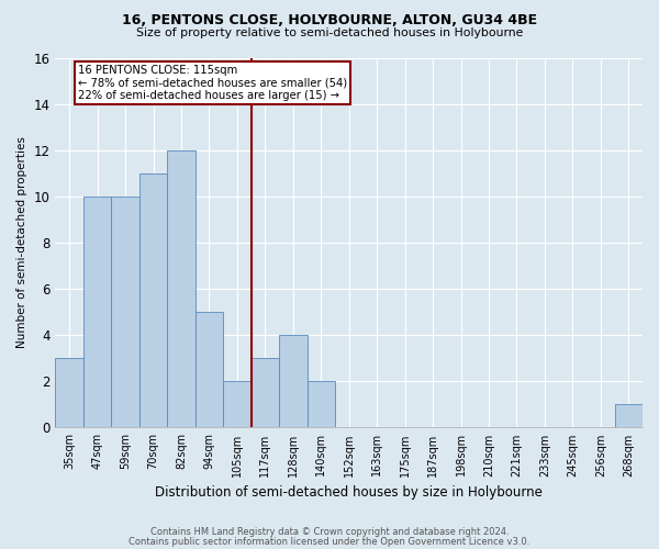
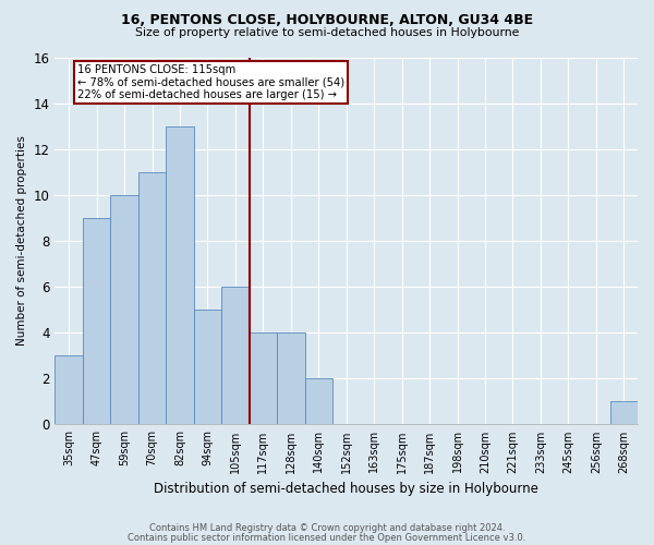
47sqm: 10 -> 9
82sqm: 12 -> 13
105sqm: 2 -> 6
117sqm: 3 -> 4
